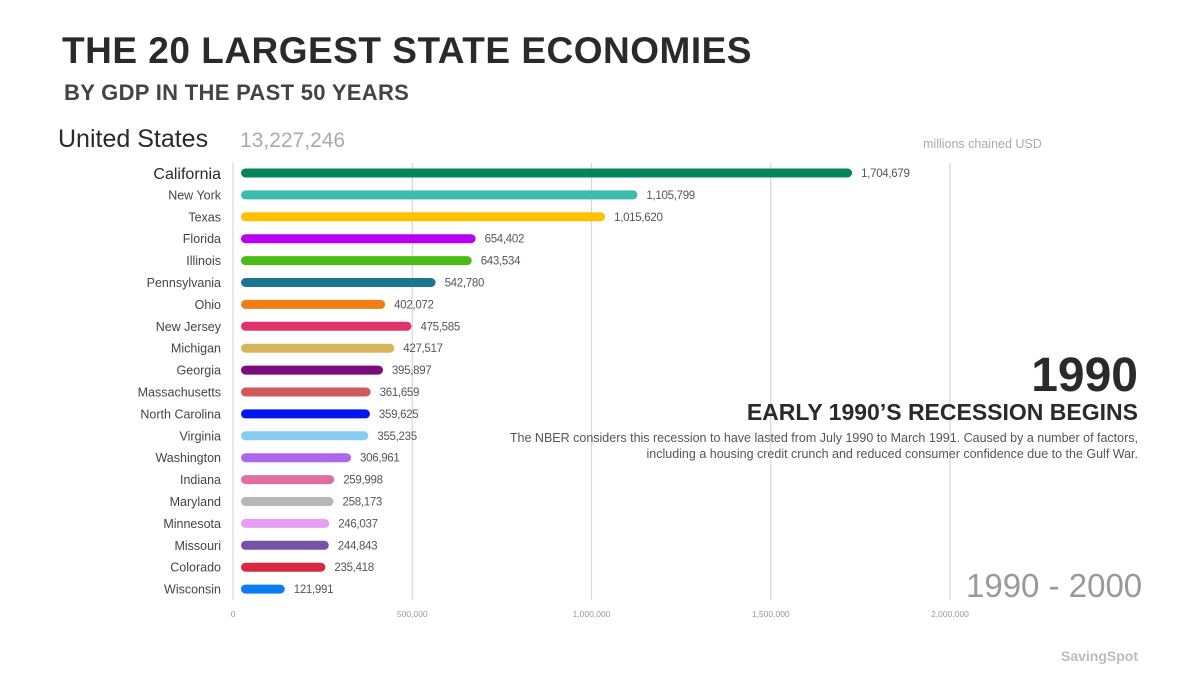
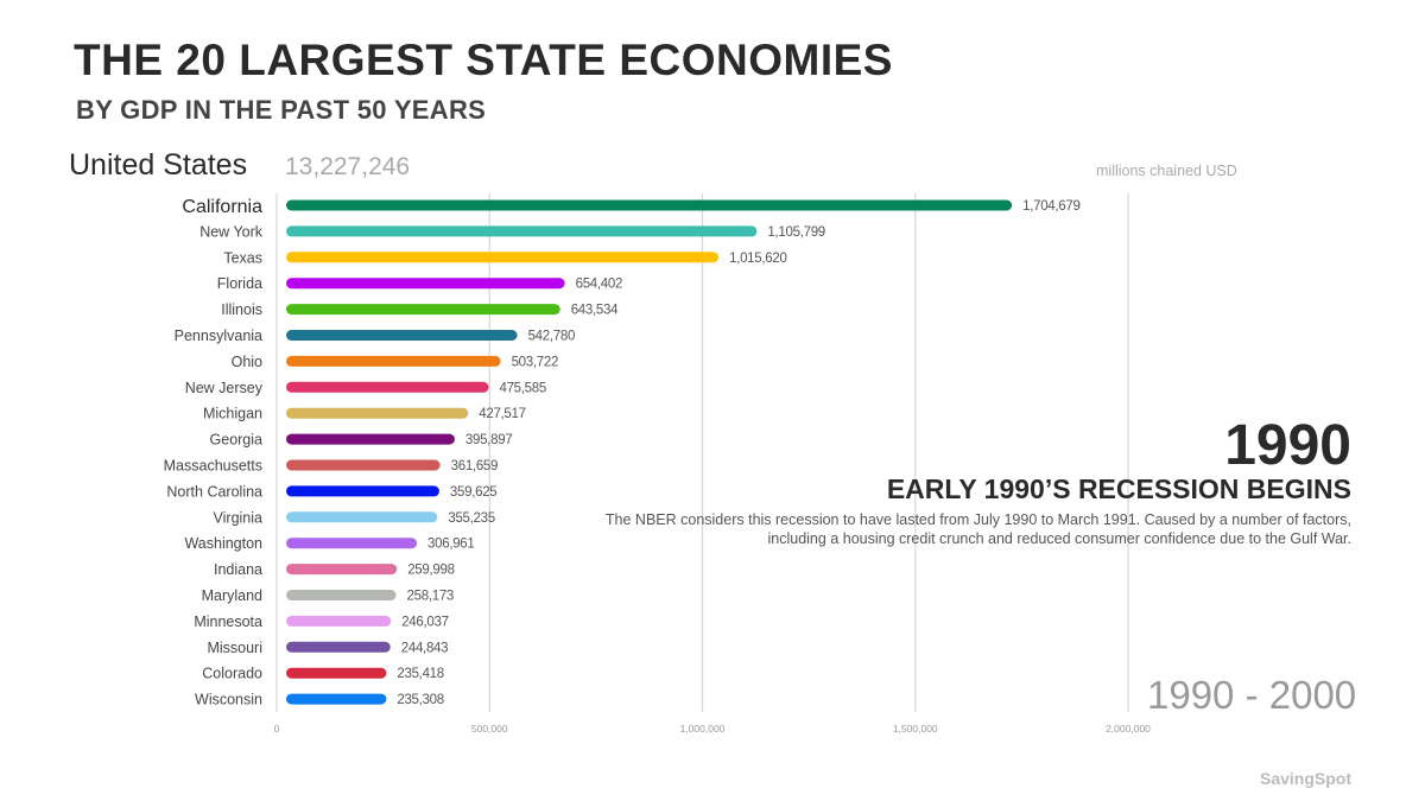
Ohio: 402,072 -> 503,722
Wisconsin: 121,991 -> 235,308
